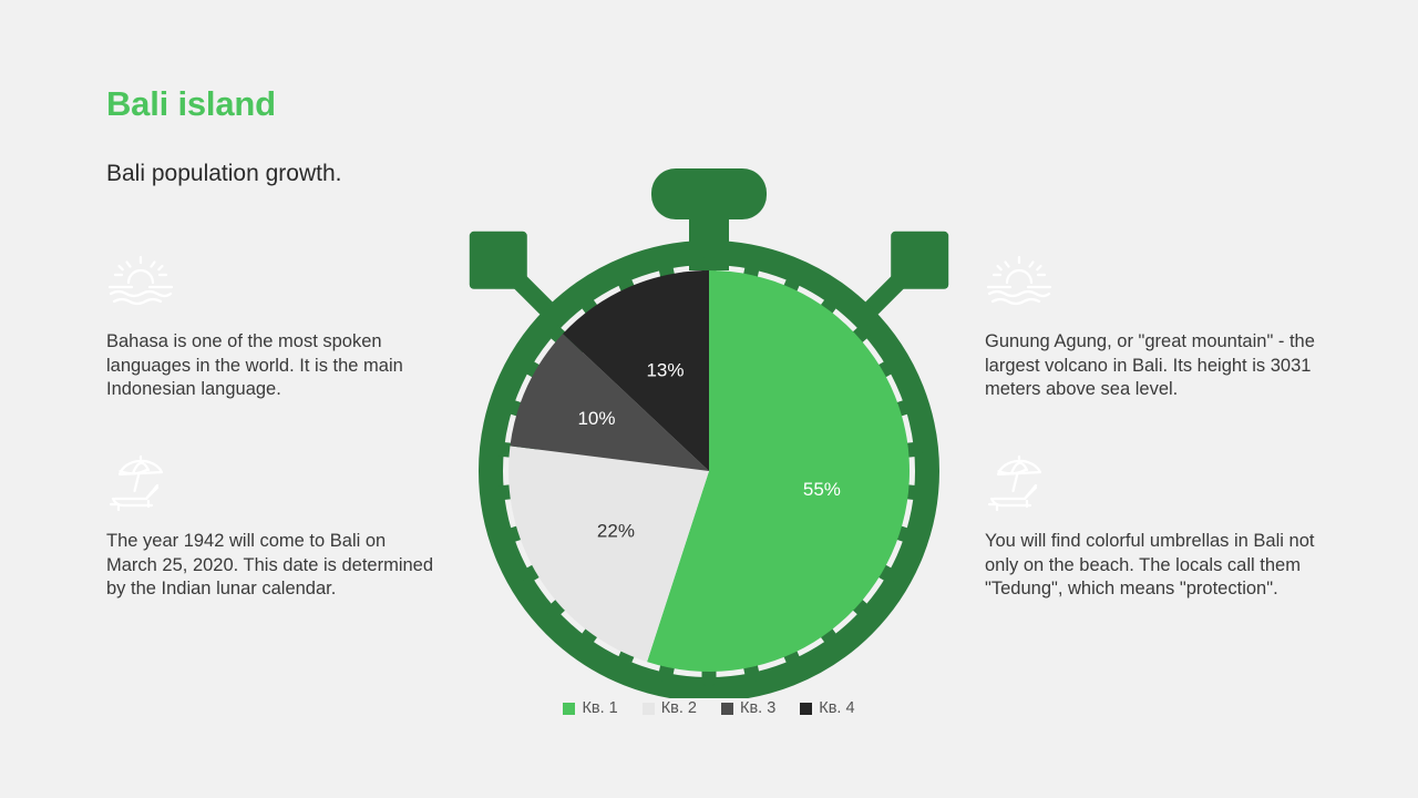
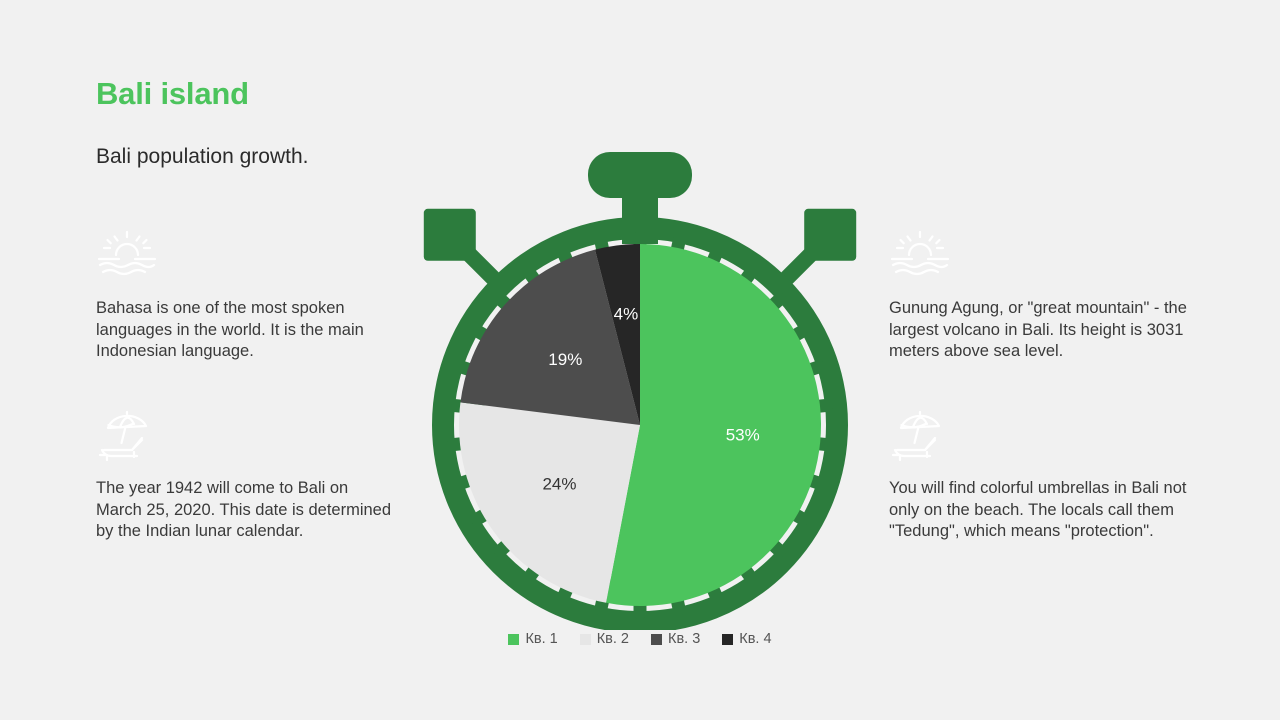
Кв. 1: 55% -> 53%
Кв. 2: 22% -> 24%
Кв. 3: 10% -> 19%
Кв. 4: 13% -> 4%
